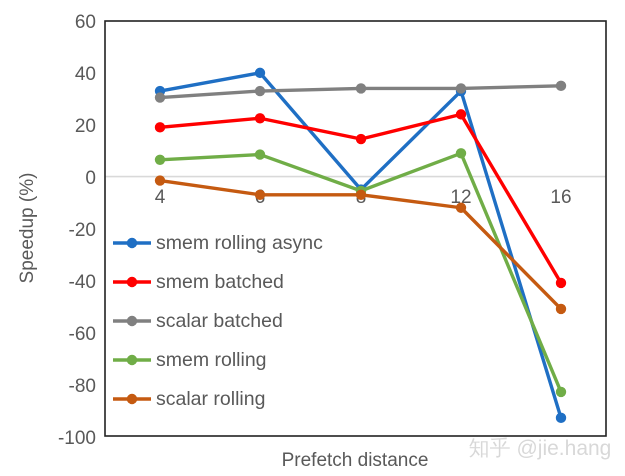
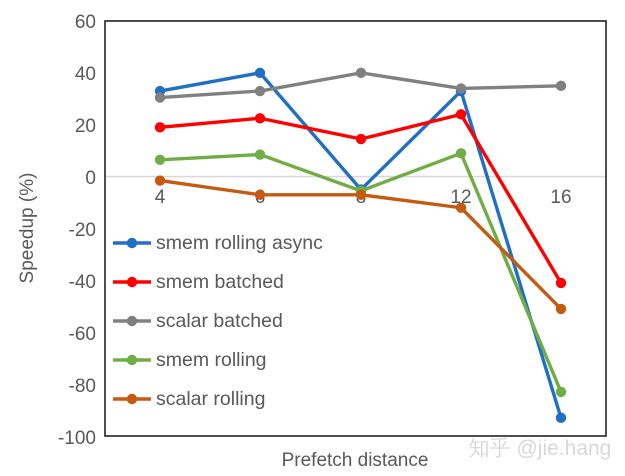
scalar batched/8: 34 -> 40
